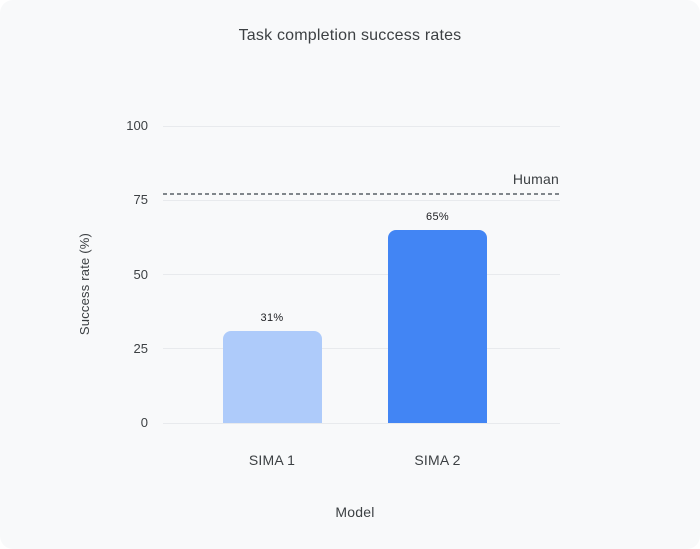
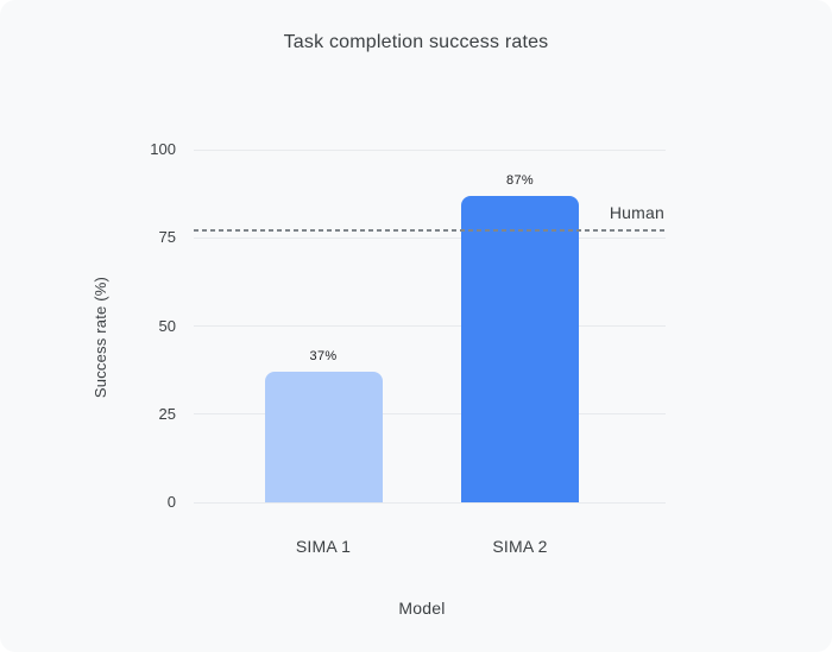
SIMA 1: 31% -> 37%
SIMA 2: 65% -> 87%
